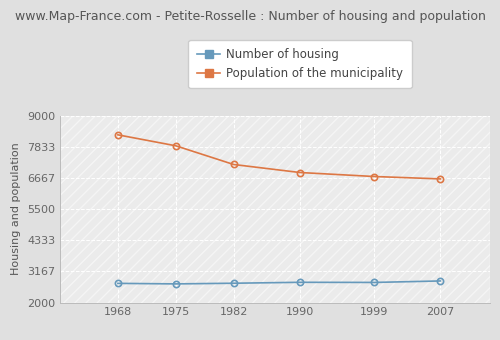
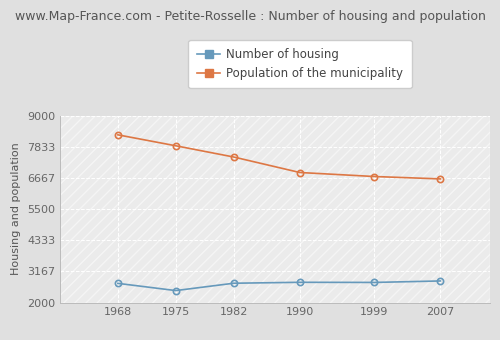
Number of housing/1975: 2700 -> 2450
Population of the municipality/1982: 7170 -> 7450
